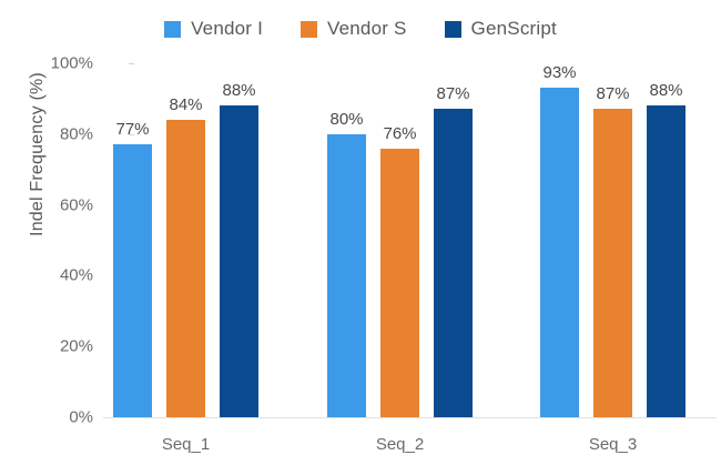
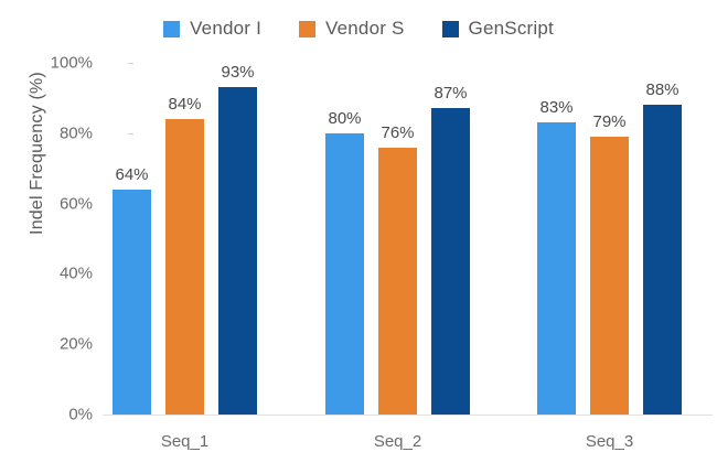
Vendor I/Seq_1: 77% -> 64%
GenScript/Seq_1: 88% -> 93%
Vendor I/Seq_3: 93% -> 83%
Vendor S/Seq_3: 87% -> 79%
